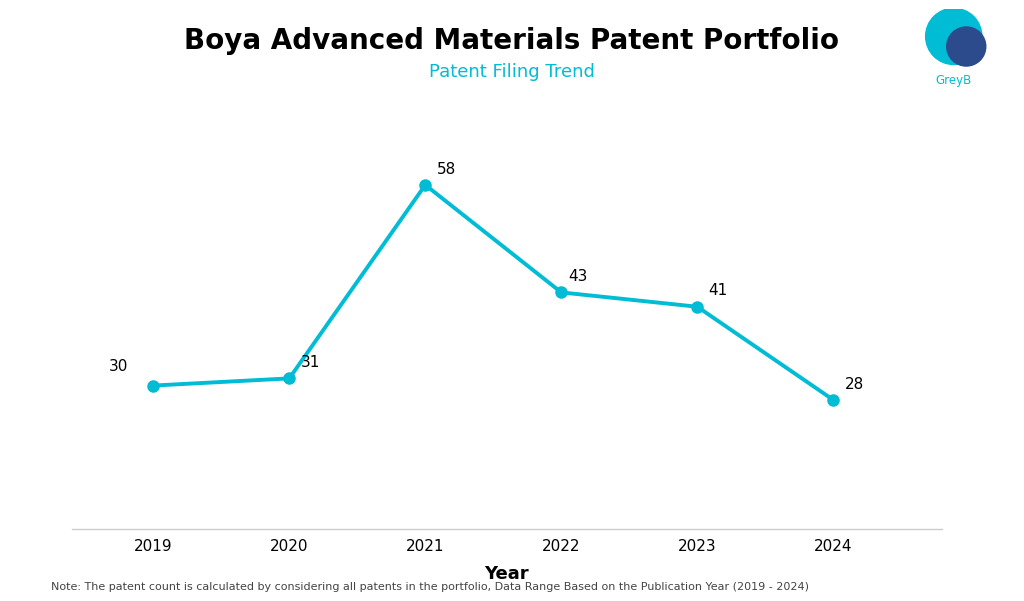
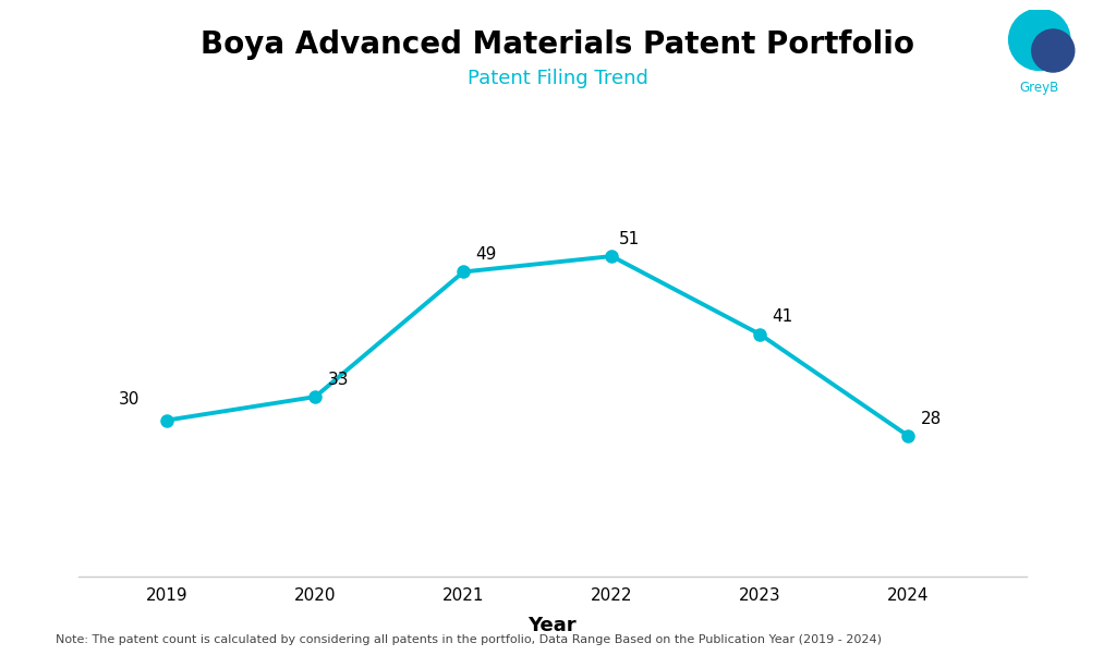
2020: 31 -> 33
2021: 58 -> 49
2022: 43 -> 51
